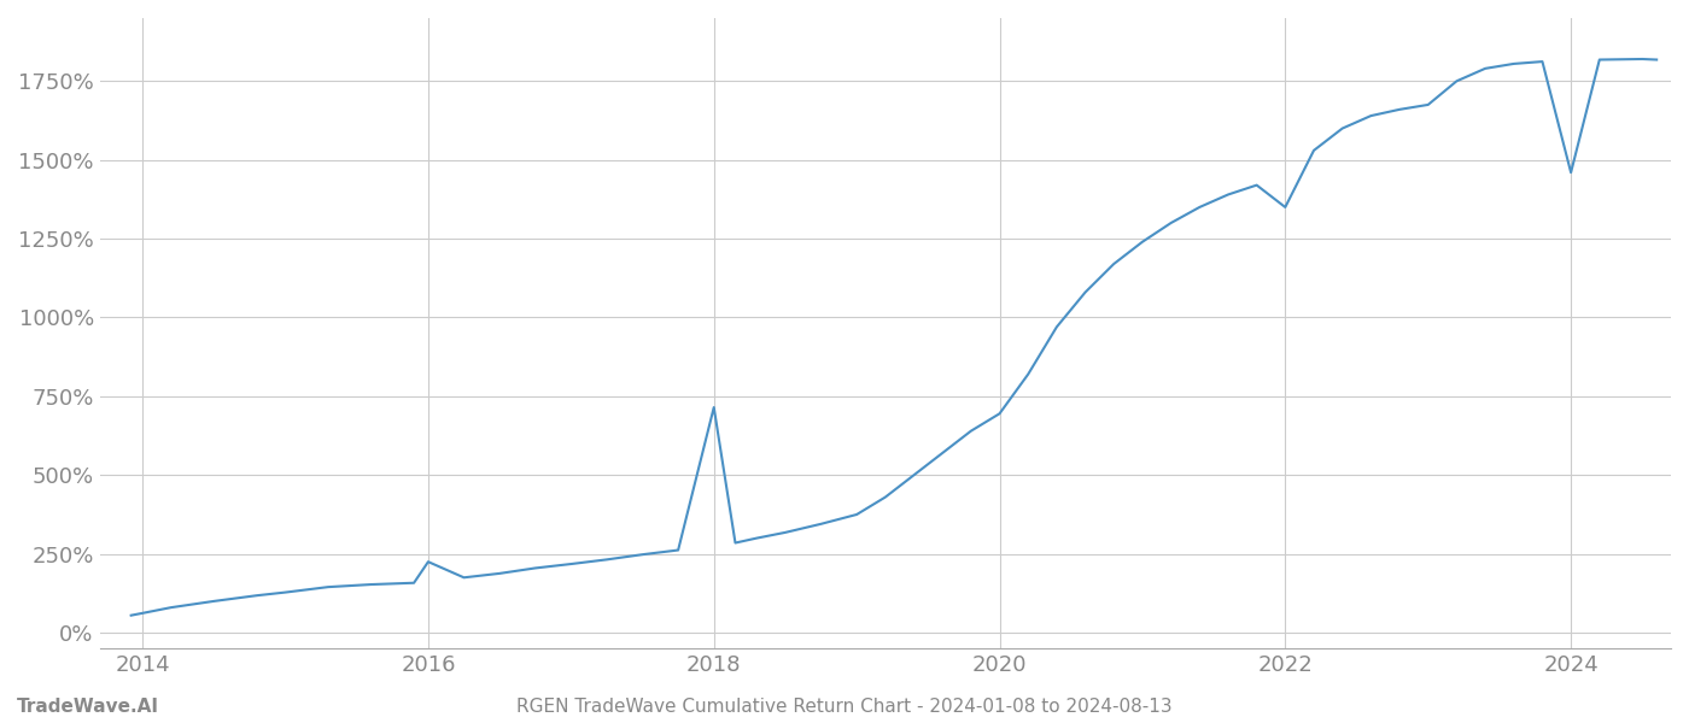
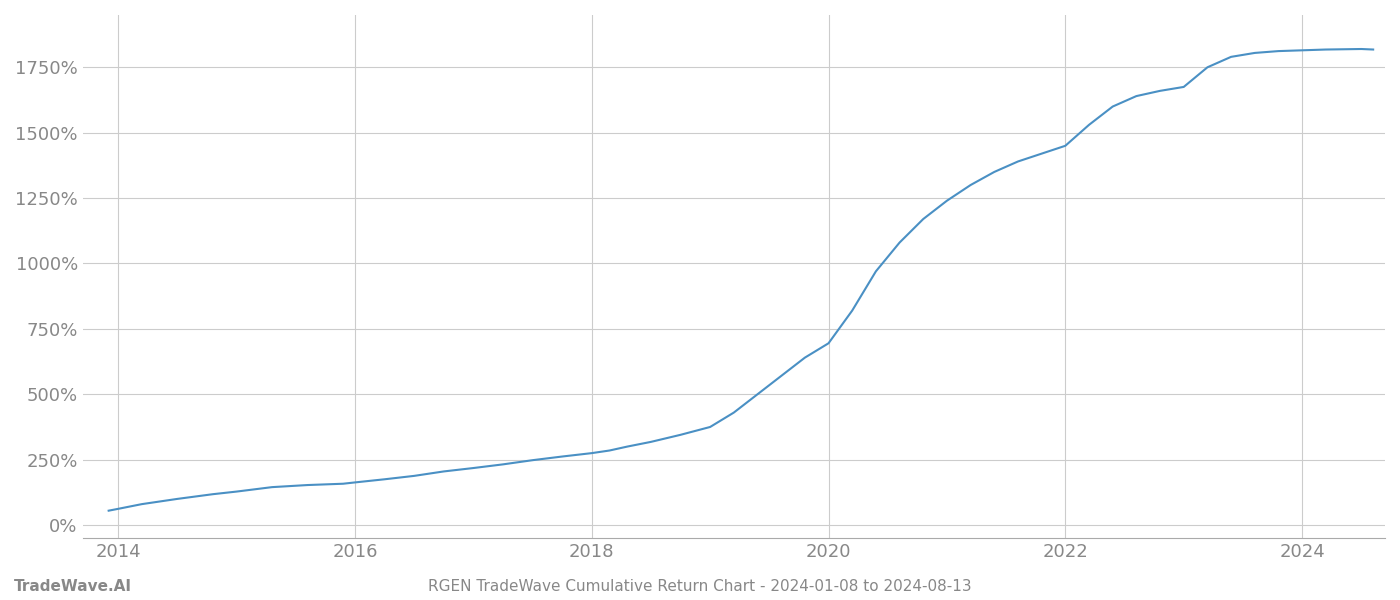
2016: 225% -> 163%
2018: 715% -> 275%
2022: 1350% -> 1450%
2024: 1460% -> 1815%
